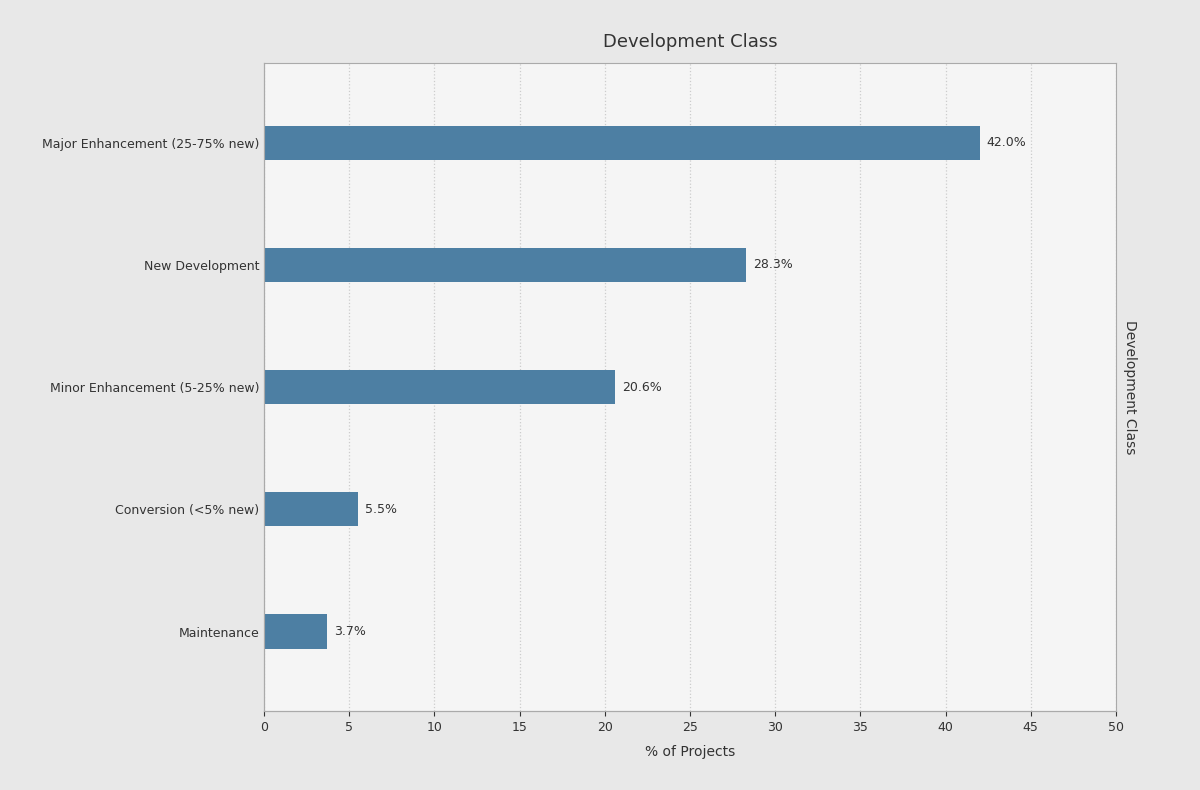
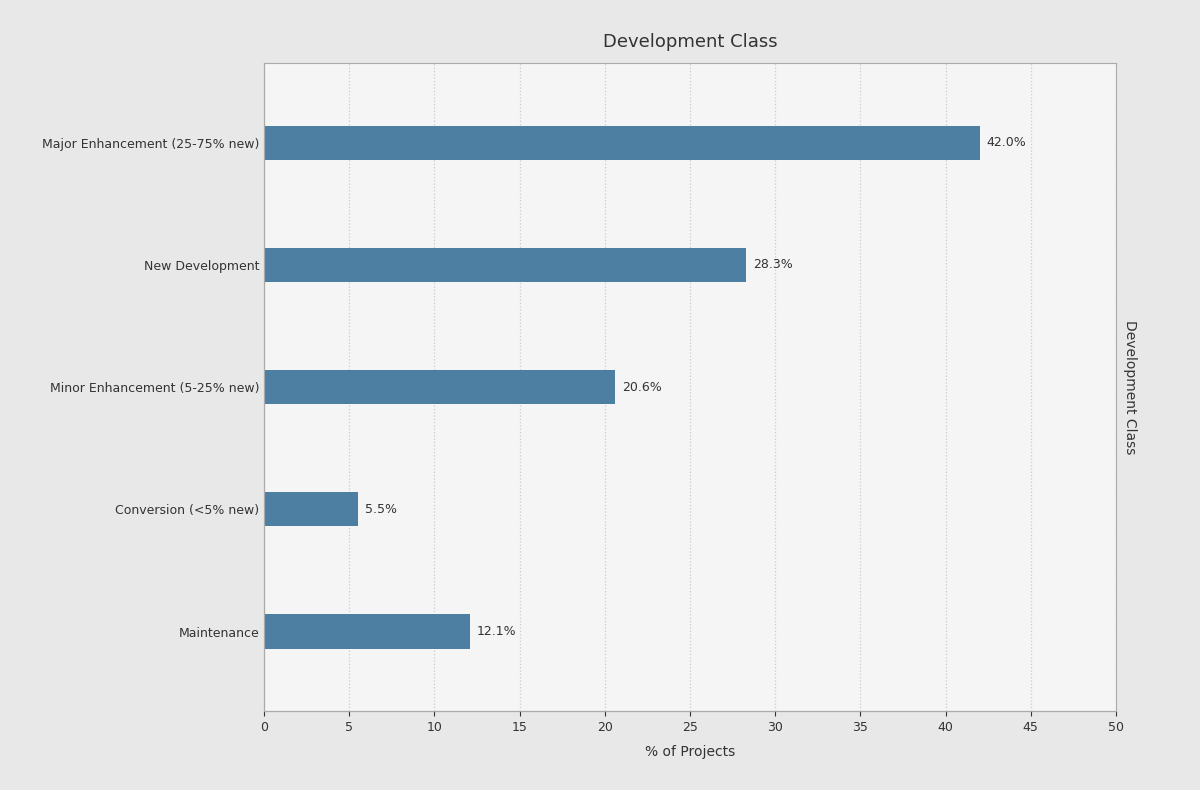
Maintenance: 3.7% -> 12.1%
